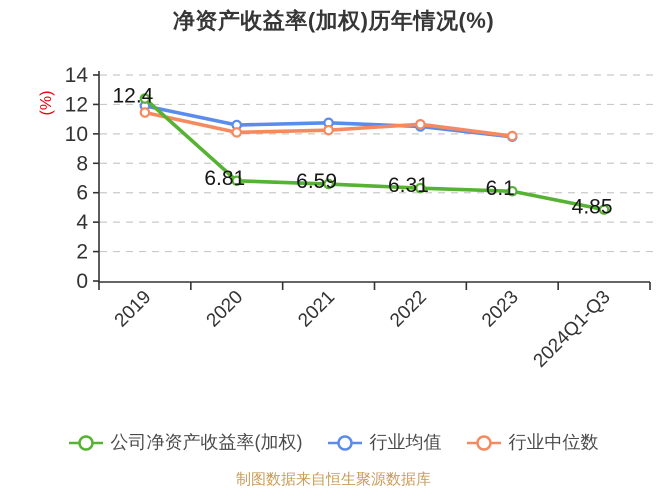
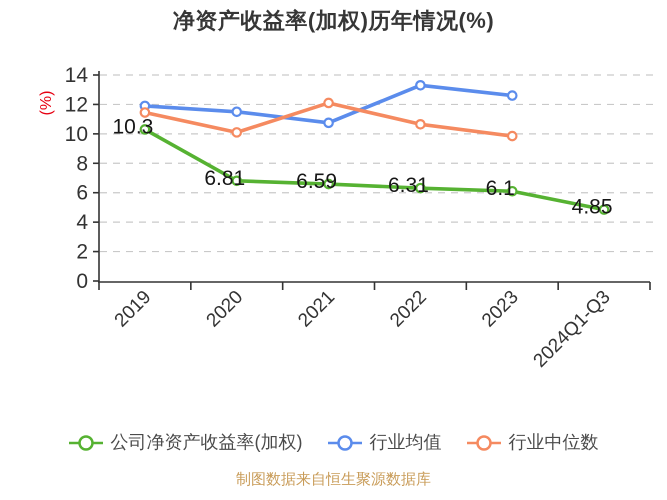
公司净资产收益率(加权)/2019: 12.4 -> 10.3
行业均值/2020: 10.6 -> 11.5
行业中位数/2021: 10.2 -> 12.1
行业均值/2022: 10.5 -> 13.3
行业均值/2023: 9.8 -> 12.6
